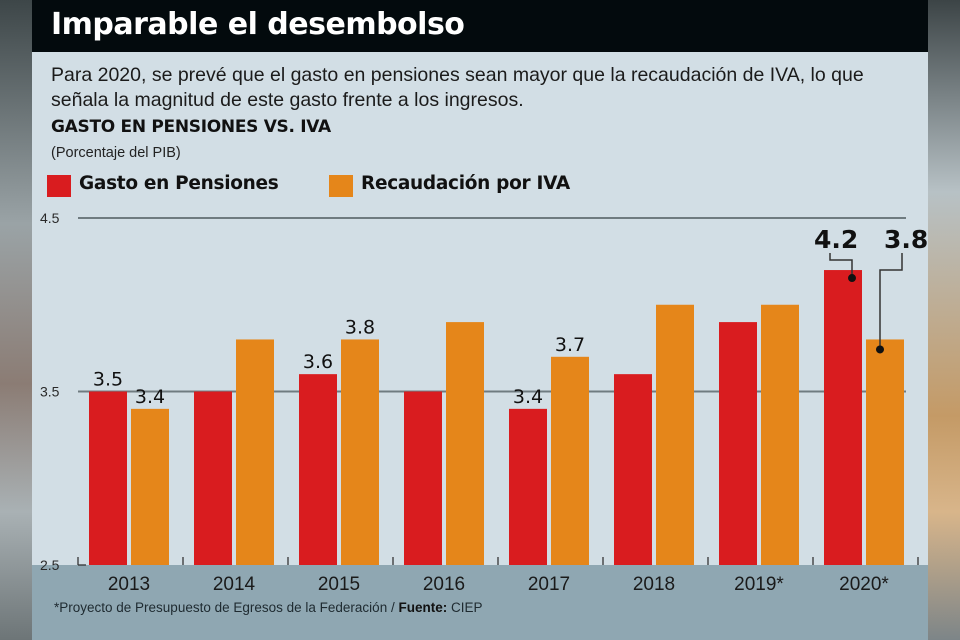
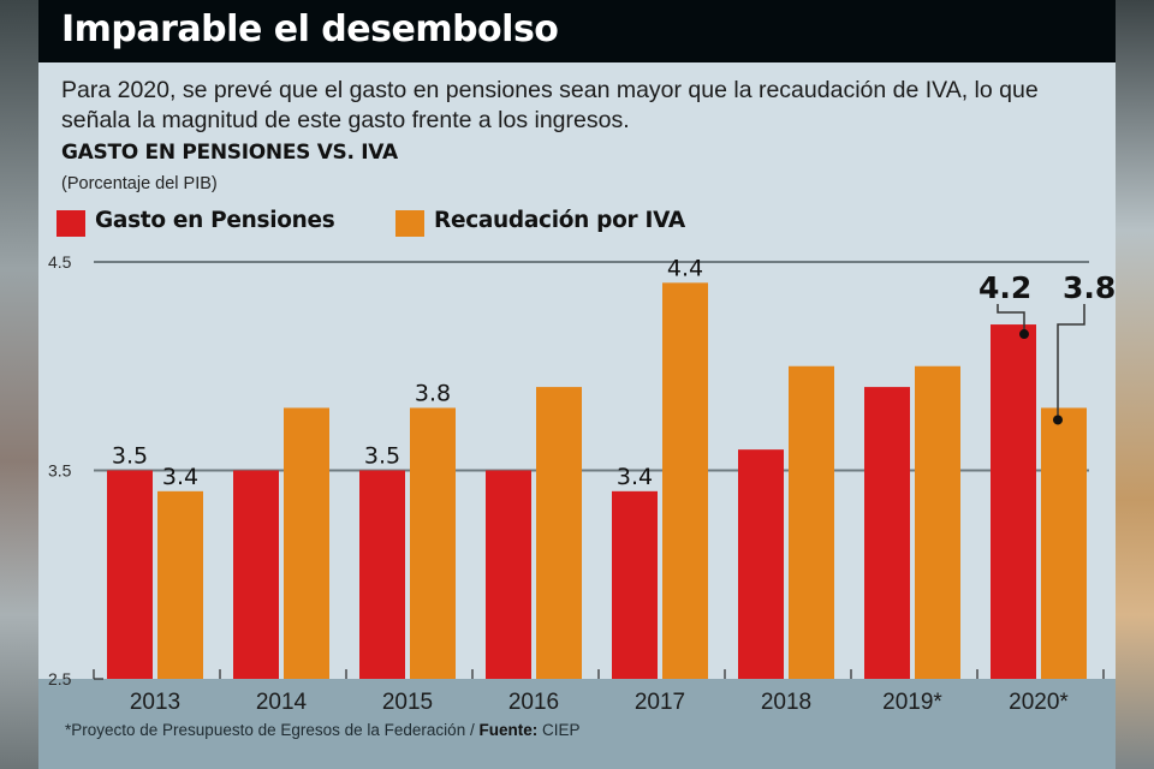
Gasto en Pensiones/2015: 3.6 -> 3.5
Recaudación por IVA/2017: 3.7 -> 4.4
